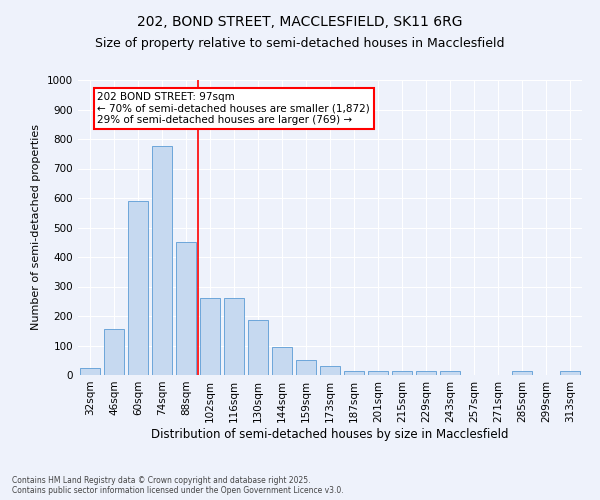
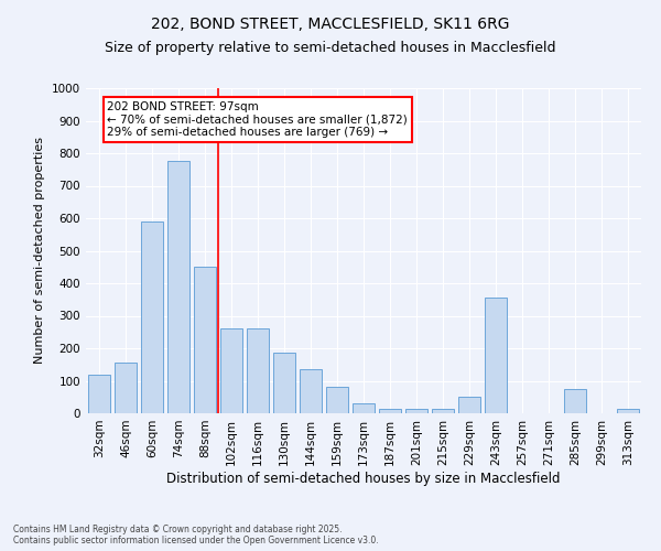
32sqm: 25 -> 120
144sqm: 95 -> 135
159sqm: 50 -> 80
229sqm: 12 -> 50
243sqm: 12 -> 355
285sqm: 12 -> 75
